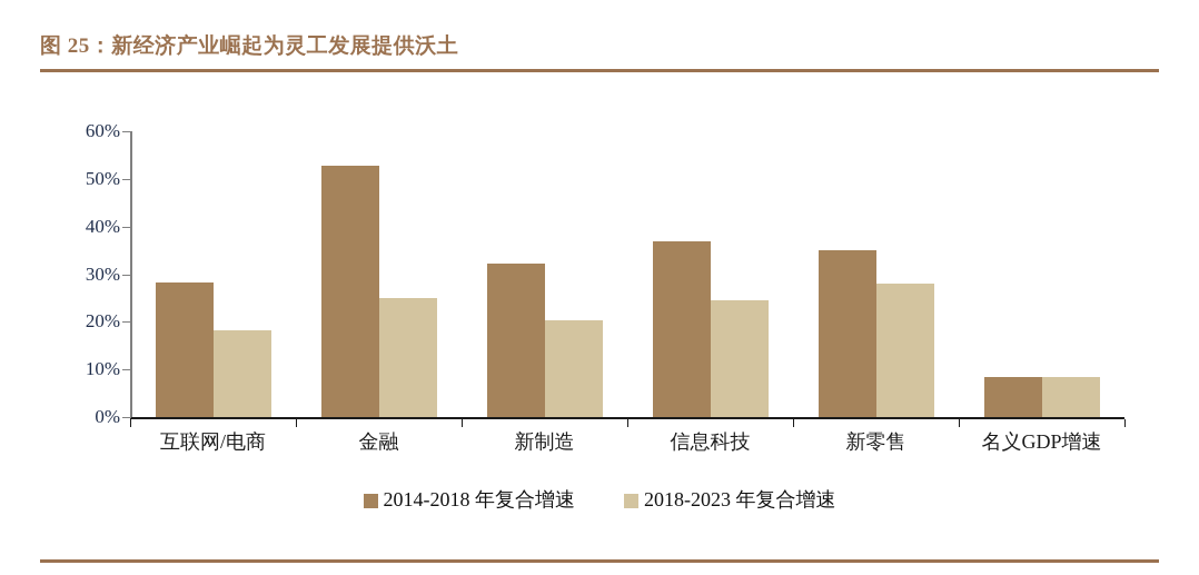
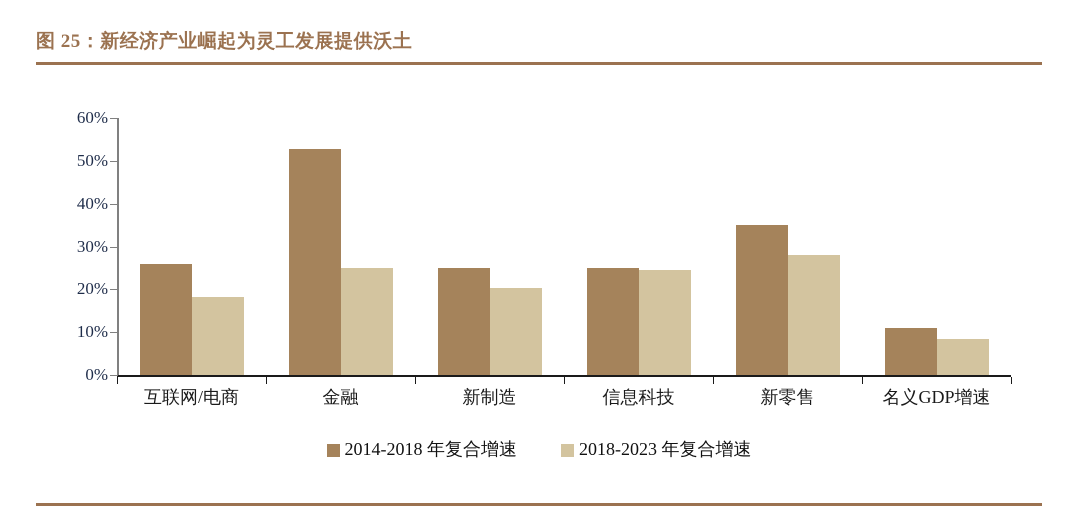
2014-2018 年复合增速/互联网/电商: 28% -> 26%
2014-2018 年复合增速/新制造: 32% -> 25%
2014-2018 年复合增速/信息科技: 37% -> 25%
2014-2018 年复合增速/名义GDP增速: 8% -> 11%
